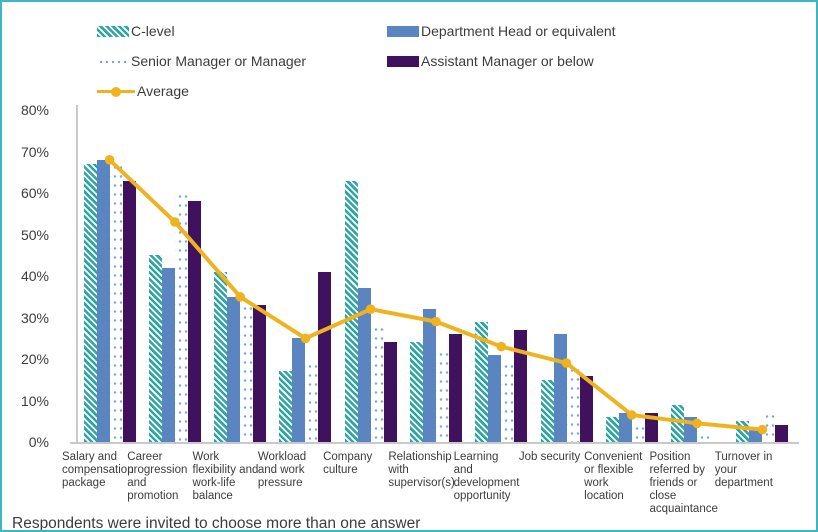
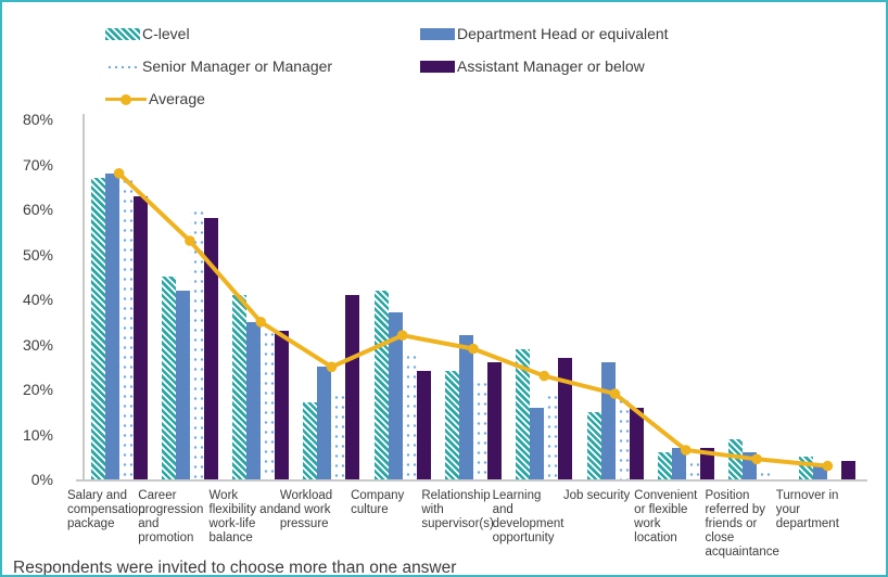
C-level/Company culture: 63% -> 42%
Department Head or equivalent/Learning and development opportunity: 21% -> 16%
Senior Manager or Manager/Turnover in your department: 8% -> 1%
